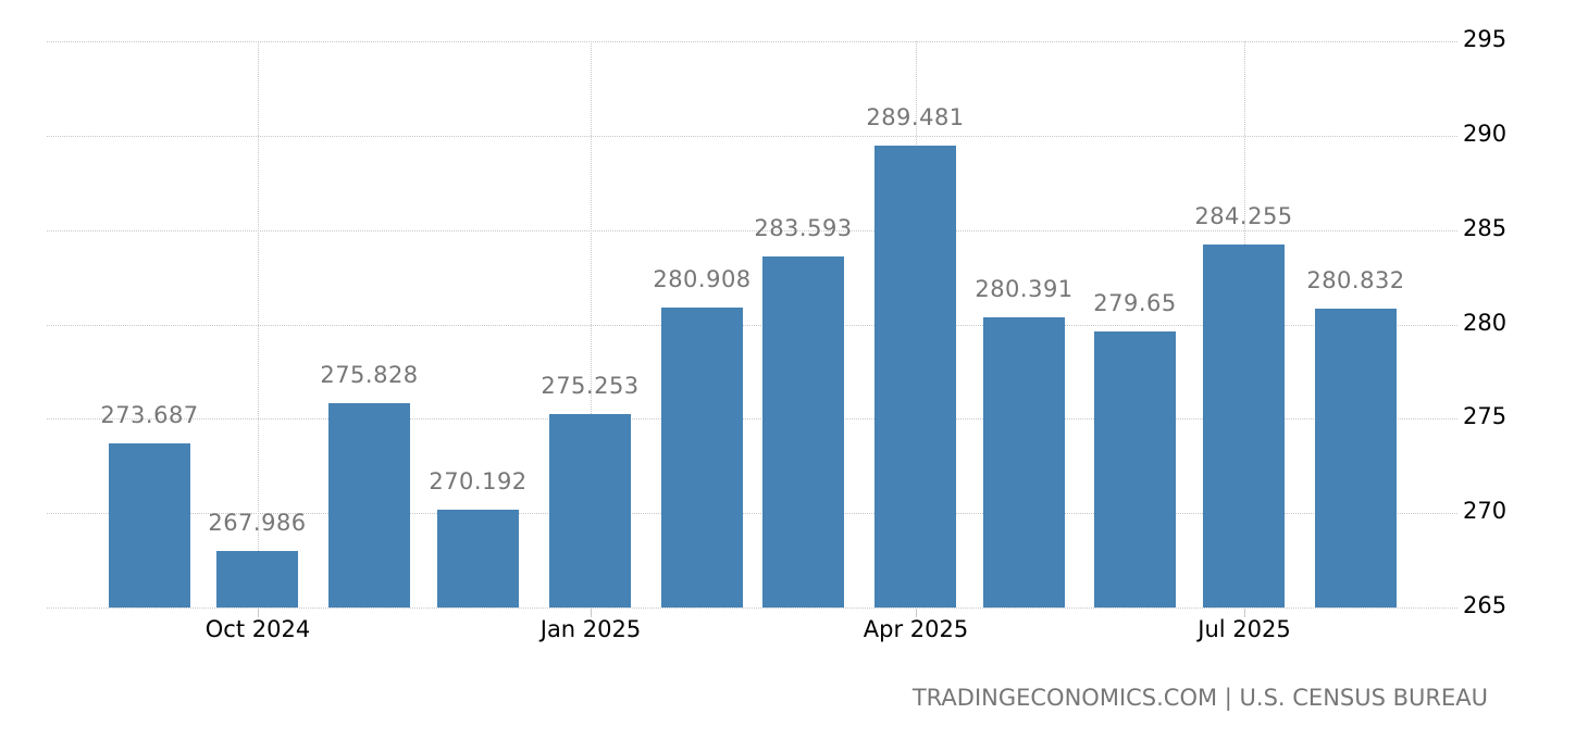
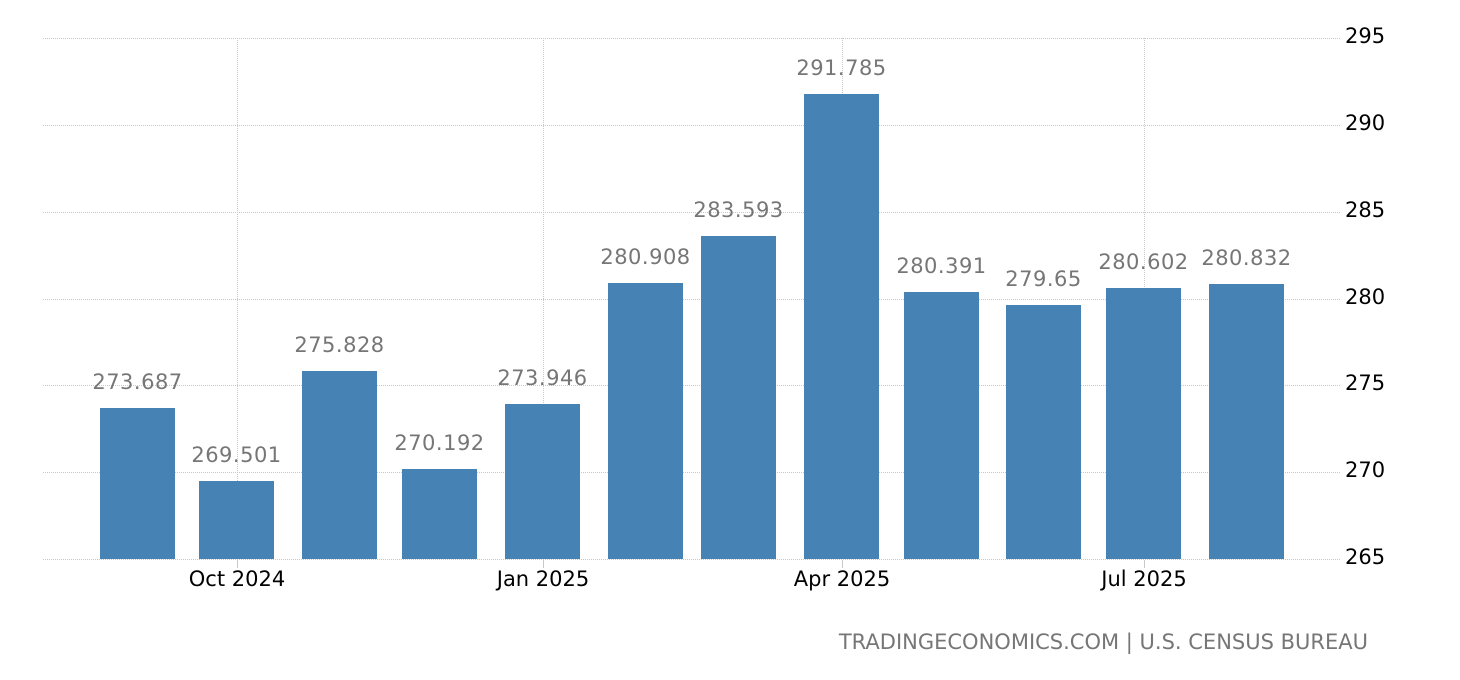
Oct 2024: 267.986 -> 269.501
Jan 2025: 275.253 -> 273.946
Apr 2025: 289.481 -> 291.785
Jul 2025: 284.255 -> 280.602
